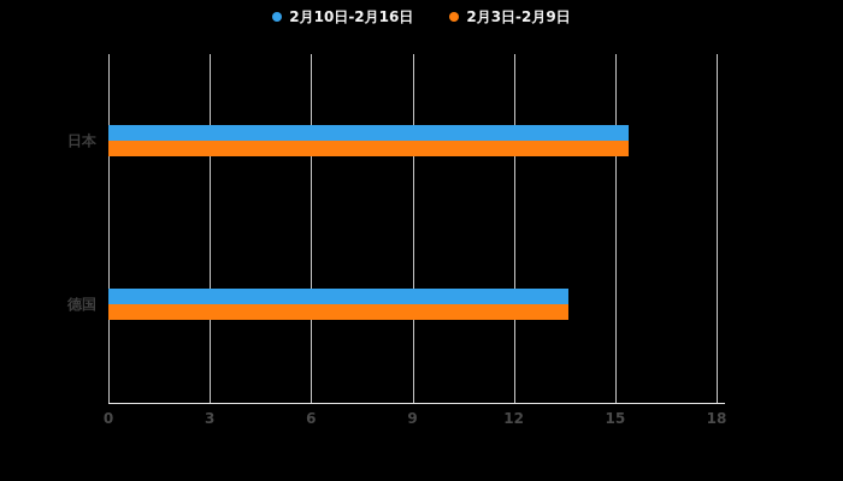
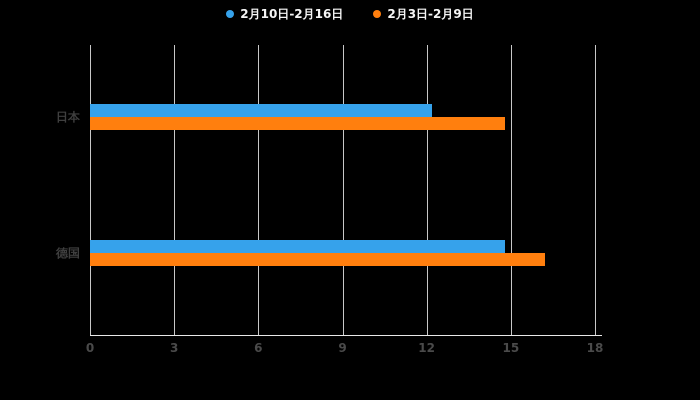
2月10日-2月16日/日本: 15.4 -> 12.2
2月3日-2月9日/日本: 15.4 -> 14.8
2月10日-2月16日/德国: 13.6 -> 14.8
2月3日-2月9日/德国: 13.6 -> 16.2
